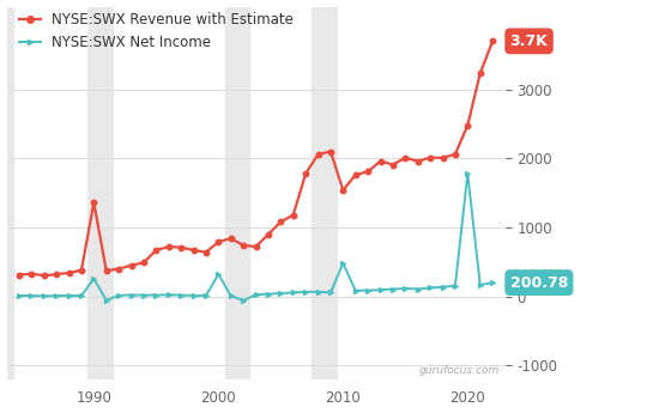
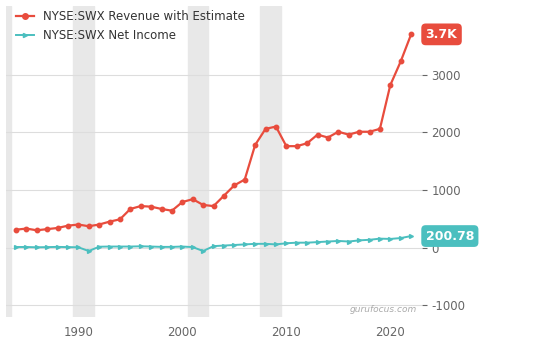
NYSE:SWX Revenue with Estimate/1990: 1360 -> 400
NYSE:SWX Net Income/1990: 260 -> 0
NYSE:SWX Net Income/2000: 320 -> 20
NYSE:SWX Revenue with Estimate/2010: 1540 -> 1760
NYSE:SWX Net Income/2010: 480 -> 80
NYSE:SWX Revenue with Estimate/2020: 2480 -> 2820
NYSE:SWX Net Income/2020: 1780 -> 150
